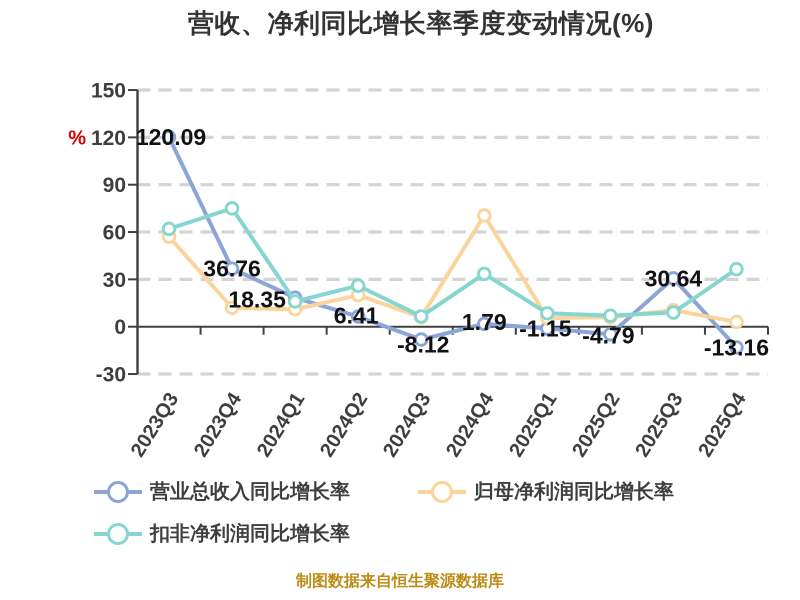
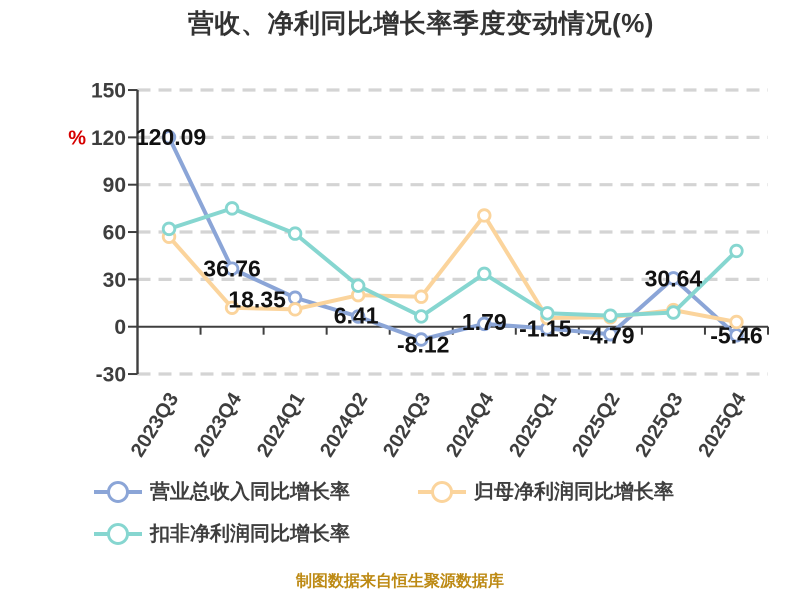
扣非净利润同比增长率/2024Q1: 16 -> 59
归母净利润同比增长率/2024Q3: 6 -> 19
营业总收入同比增长率/2025Q4: -13.16 -> -5.46
扣非净利润同比增长率/2025Q4: 36 -> 48
